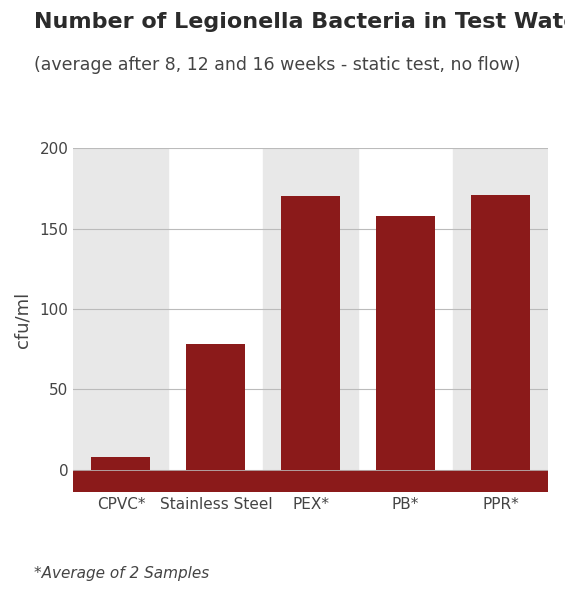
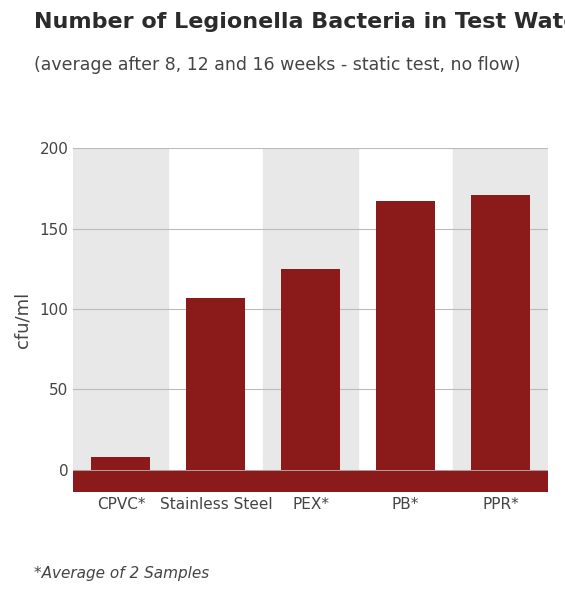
Stainless Steel: 78 -> 107
PEX*: 170 -> 125
PB*: 158 -> 167
